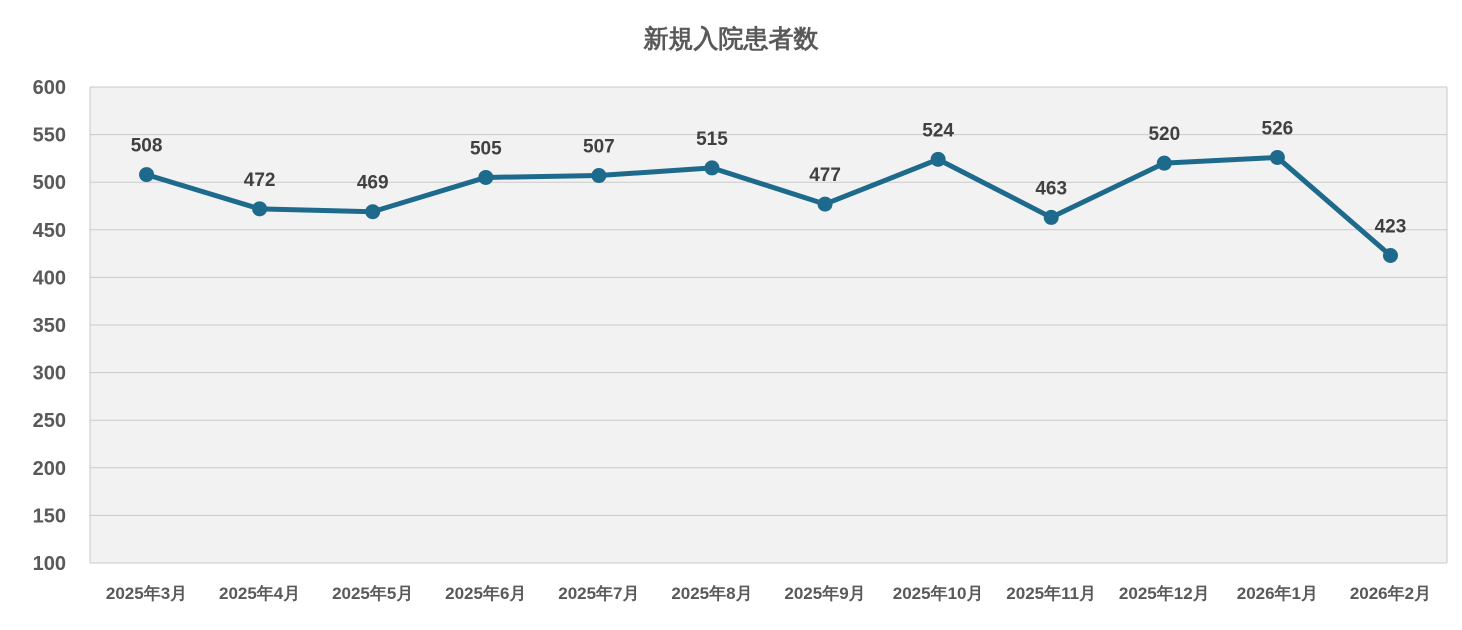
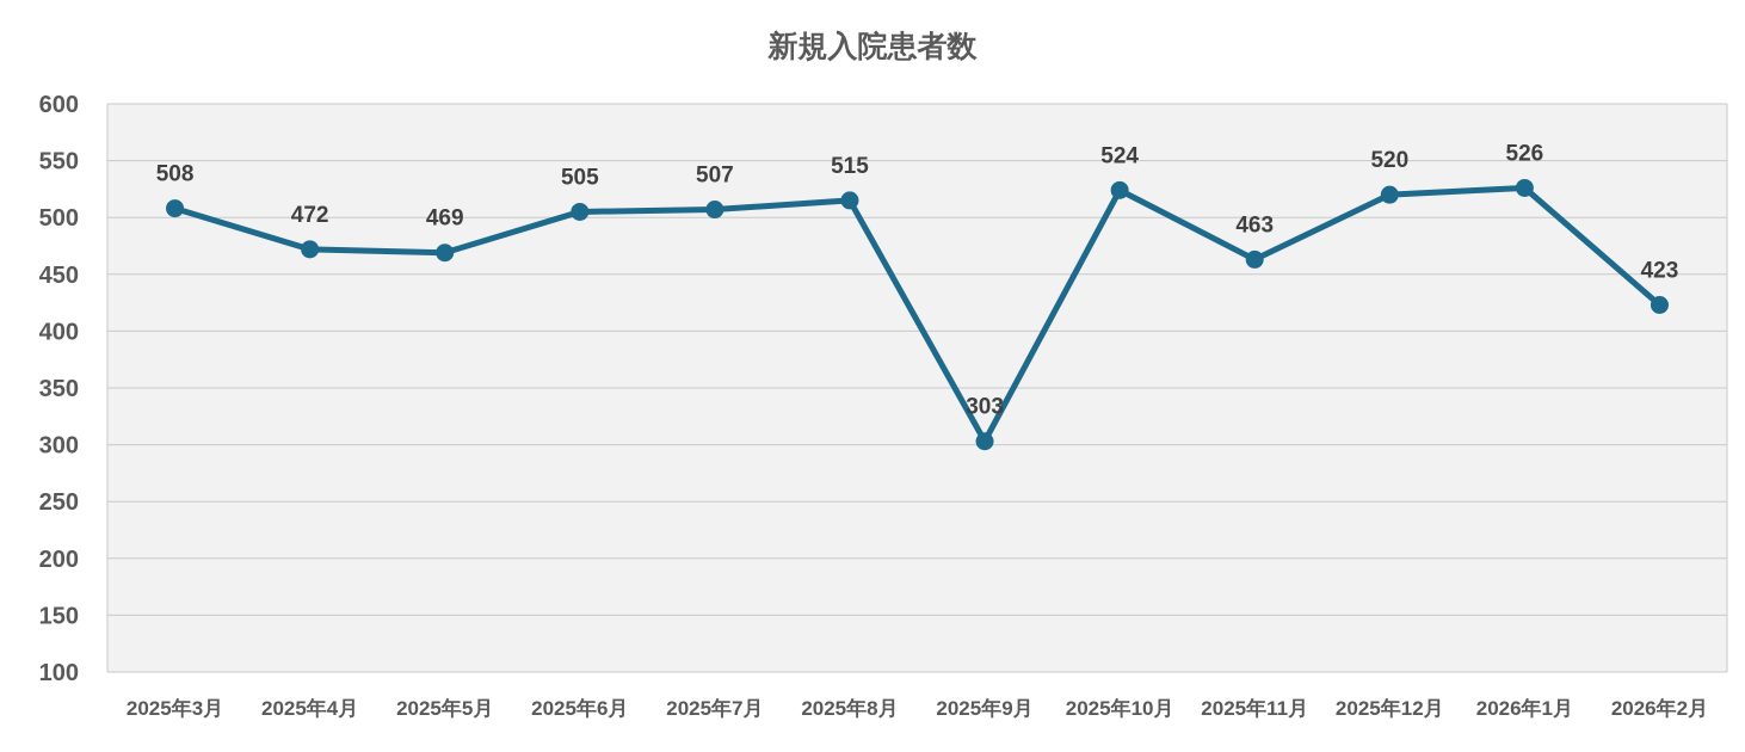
2025年9月: 477 -> 303
